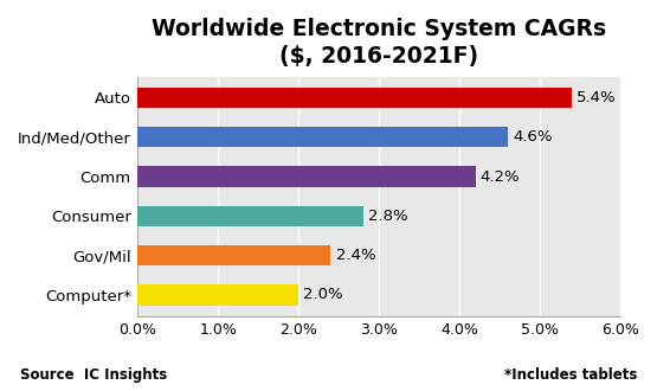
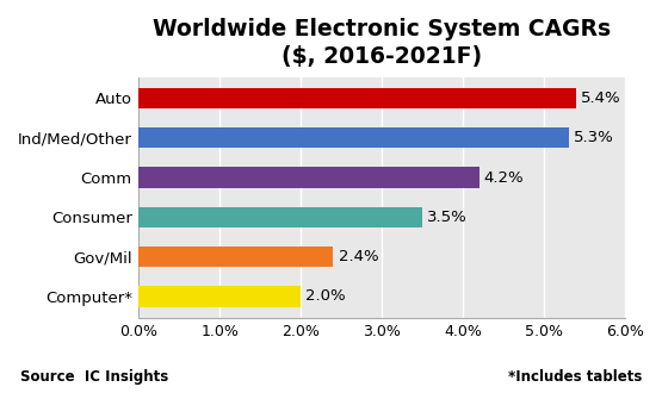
Ind/Med/Other: 4.6% -> 5.3%
Consumer: 2.8% -> 3.5%
